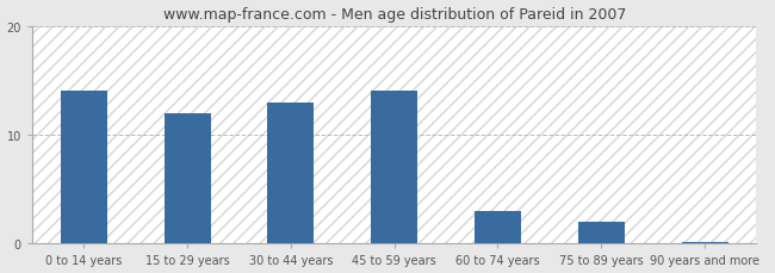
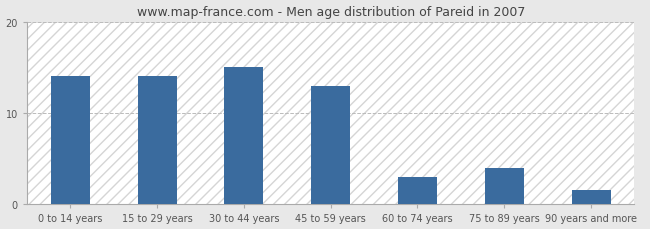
15 to 29 years: 12.0 -> 14.0
30 to 44 years: 13.0 -> 15.0
45 to 59 years: 14.0 -> 13.0
75 to 89 years: 2.0 -> 4.0
90 years and more: 0.2 -> 1.6
